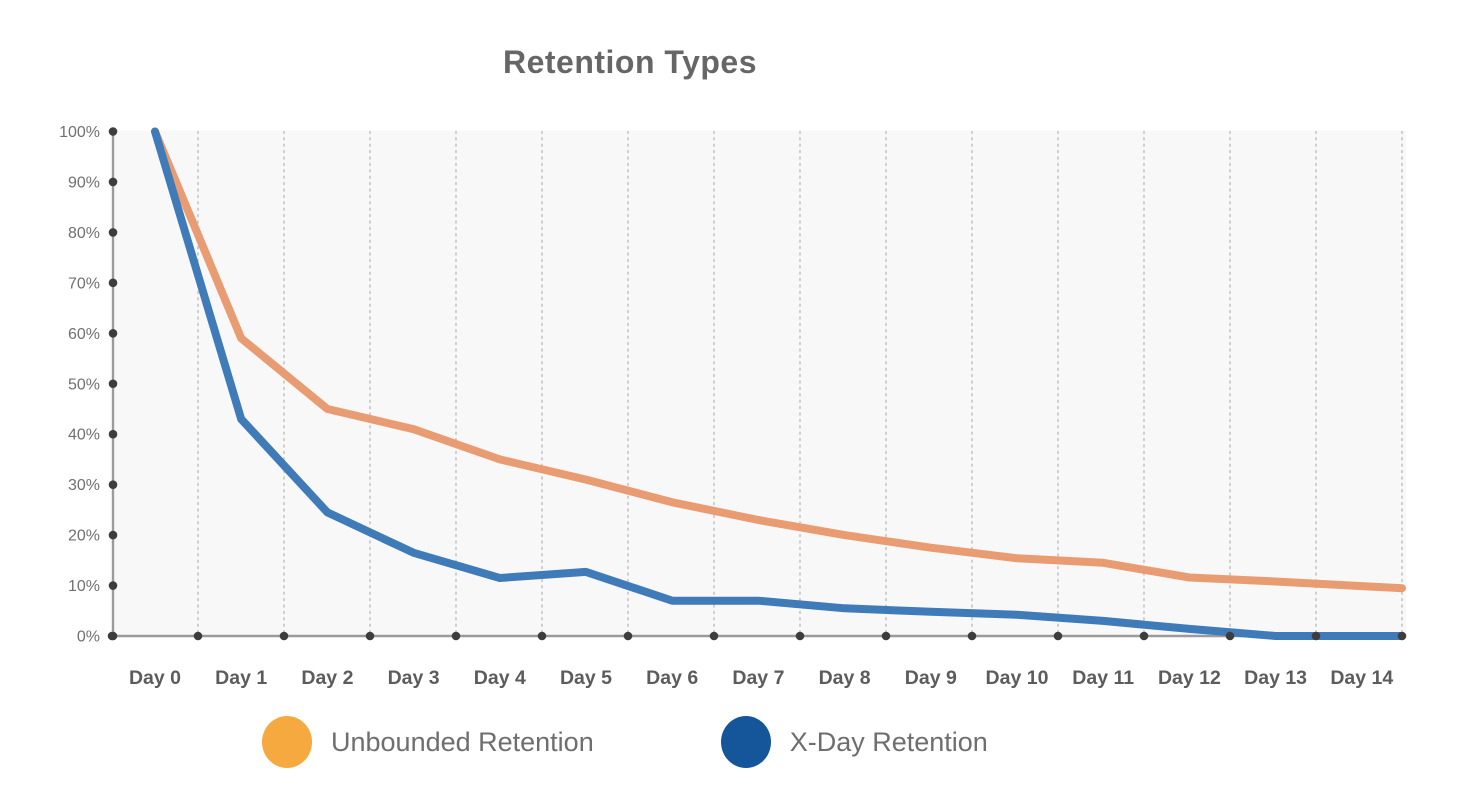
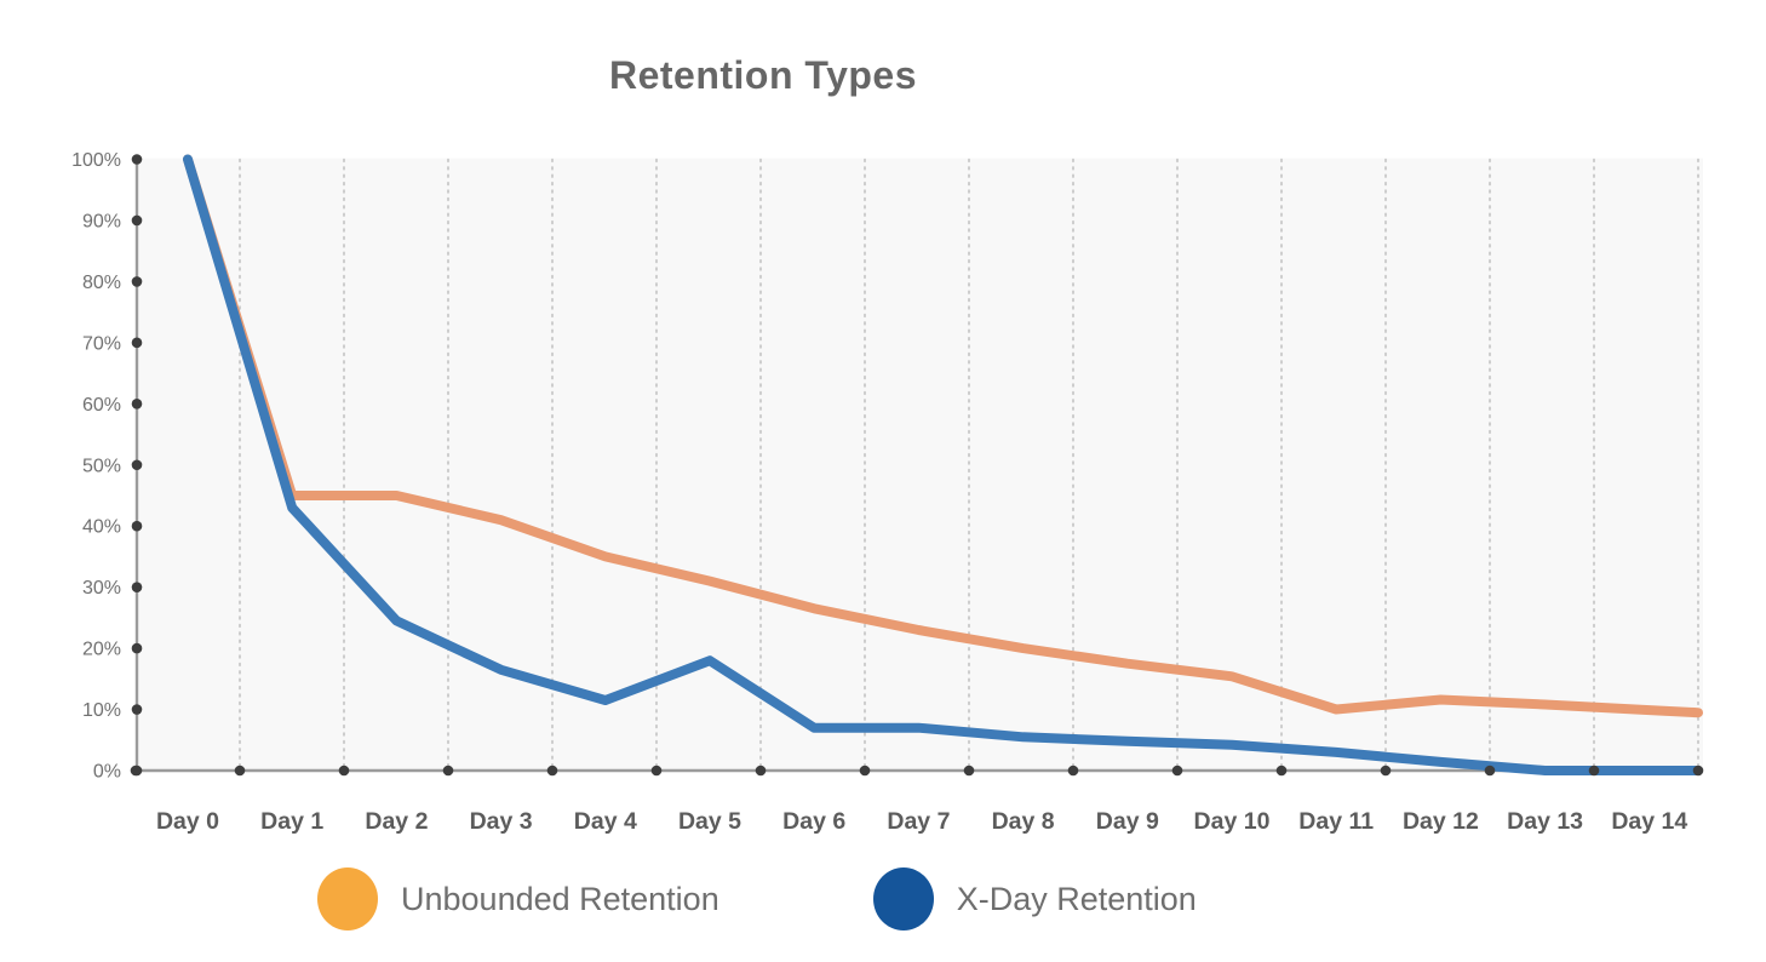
Unbounded Retention/Day 1: 59% -> 45%
X-Day Retention/Day 5: 13% -> 18%
Unbounded Retention/Day 11: 14% -> 10%
